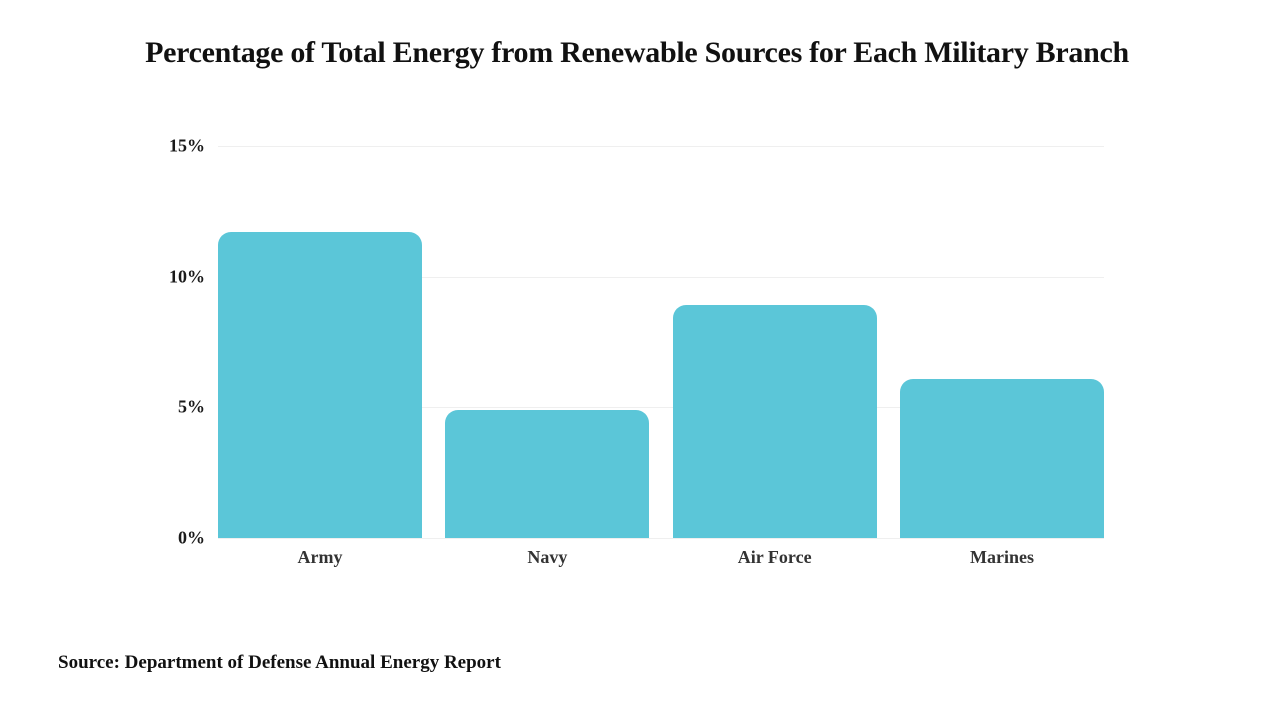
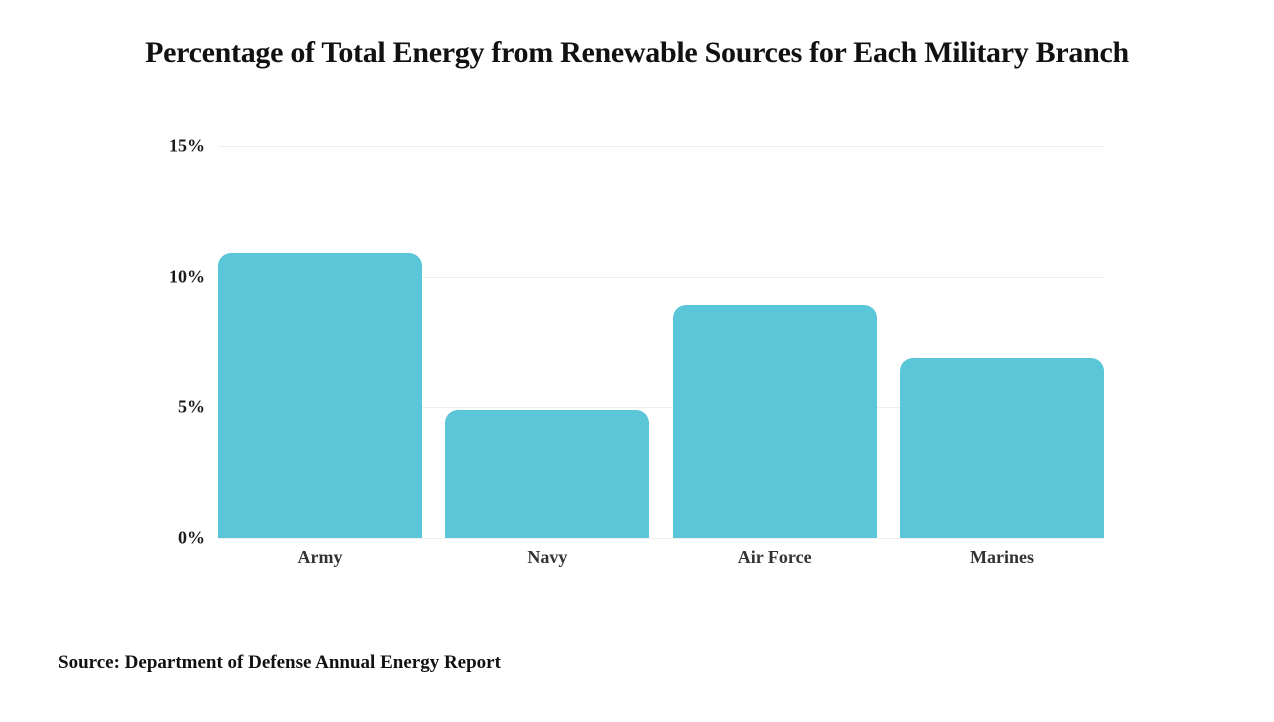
Army: 11.7% -> 10.9%
Marines: 6.1% -> 6.9%
